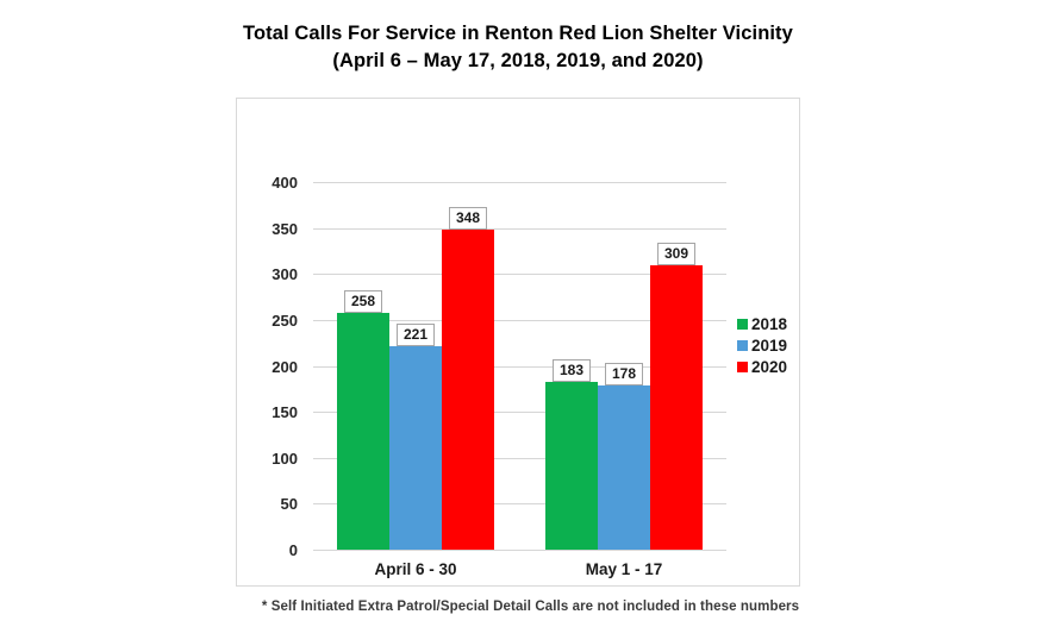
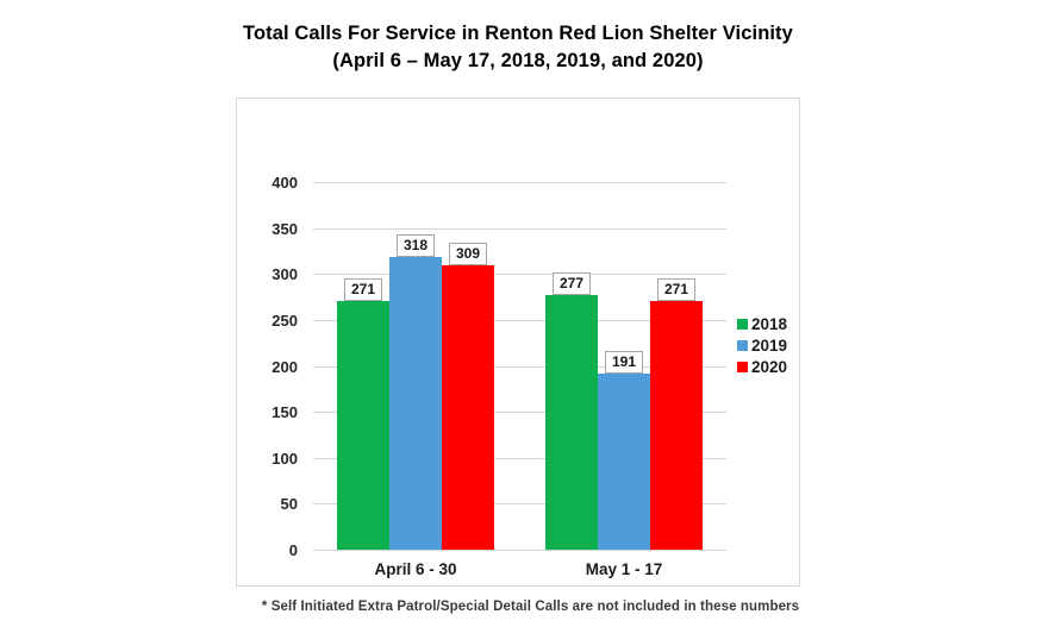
2018/April 6 - 30: 258 -> 271
2019/April 6 - 30: 221 -> 318
2020/April 6 - 30: 348 -> 309
2018/May 1 - 17: 183 -> 277
2019/May 1 - 17: 178 -> 191
2020/May 1 - 17: 309 -> 271
